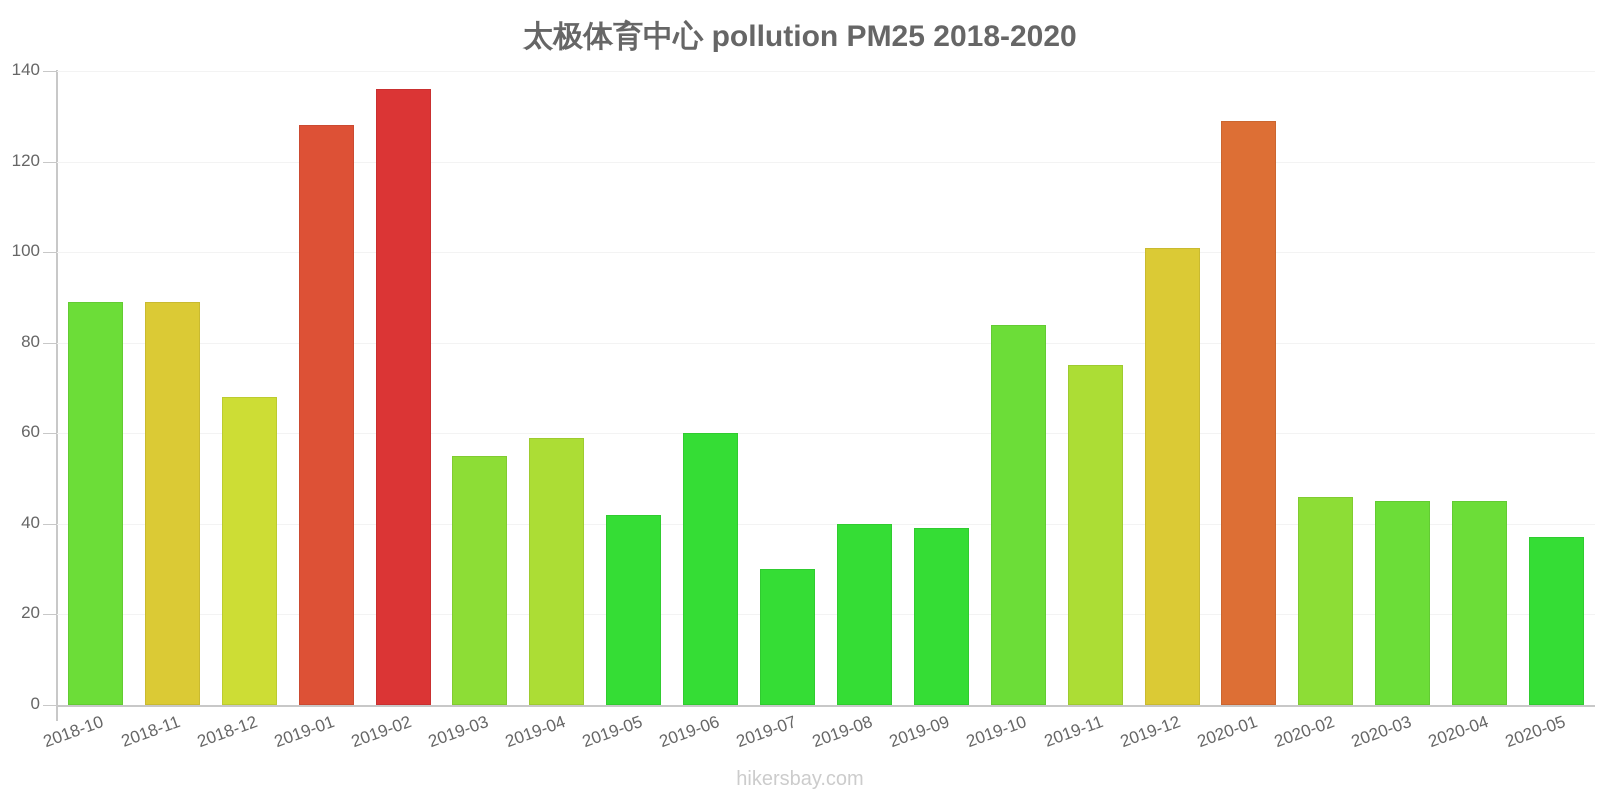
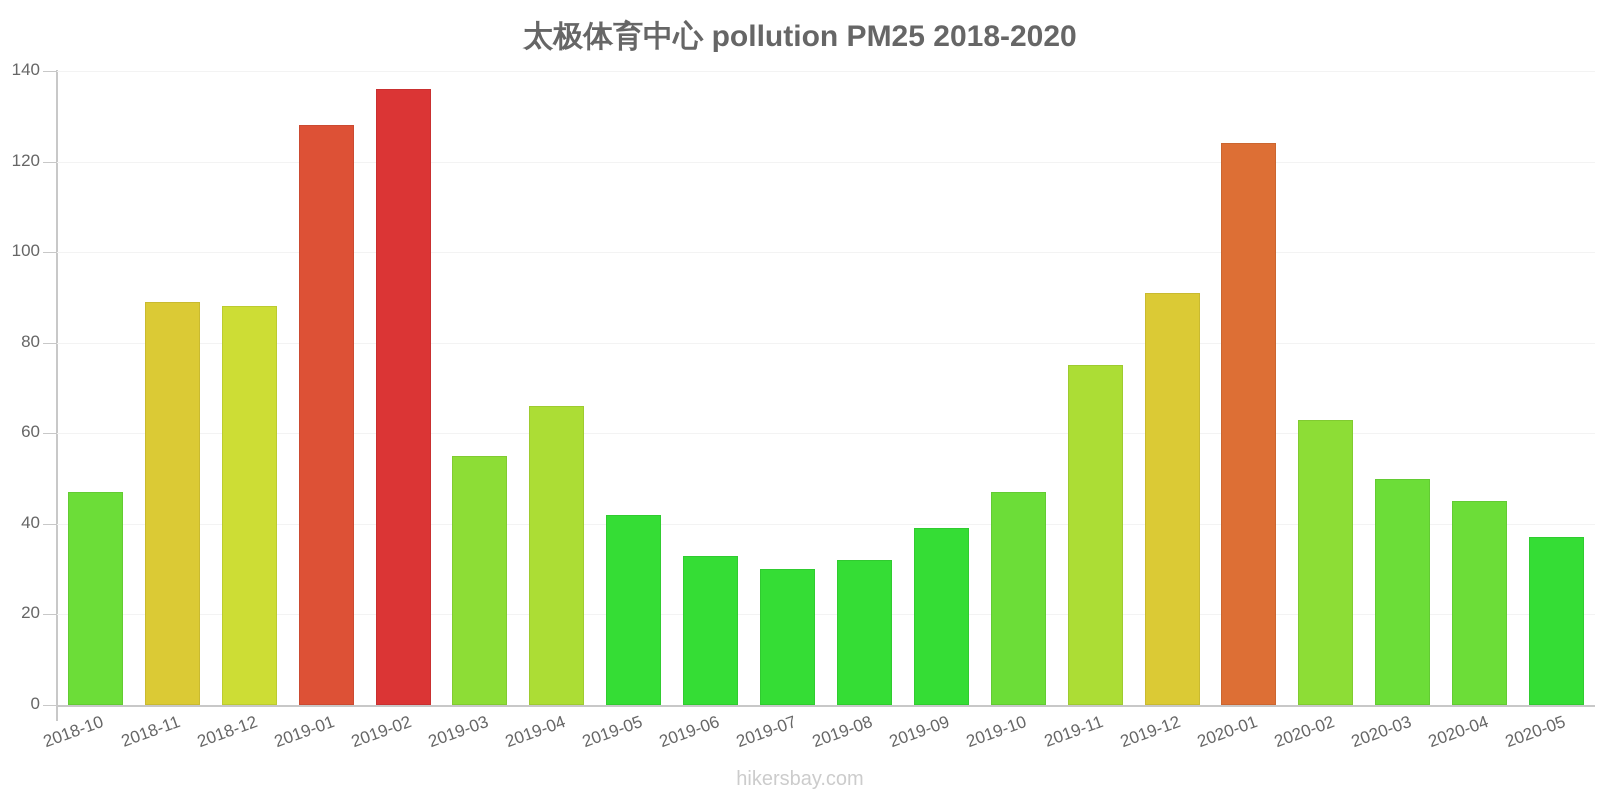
2018-10: 89 -> 47
2018-12: 68 -> 88
2019-04: 59 -> 66
2019-06: 60 -> 33
2019-08: 40 -> 32
2019-10: 84 -> 47
2019-12: 101 -> 91
2020-01: 129 -> 124
2020-02: 46 -> 63
2020-03: 45 -> 50
